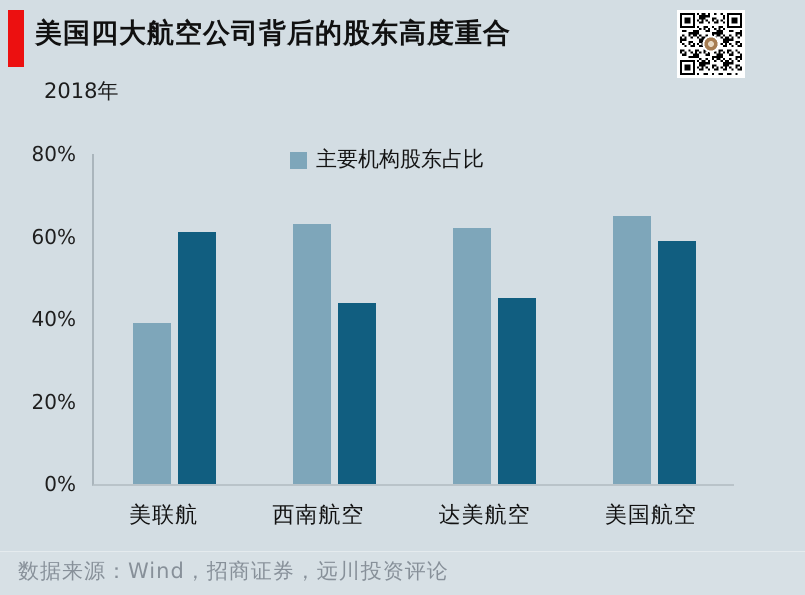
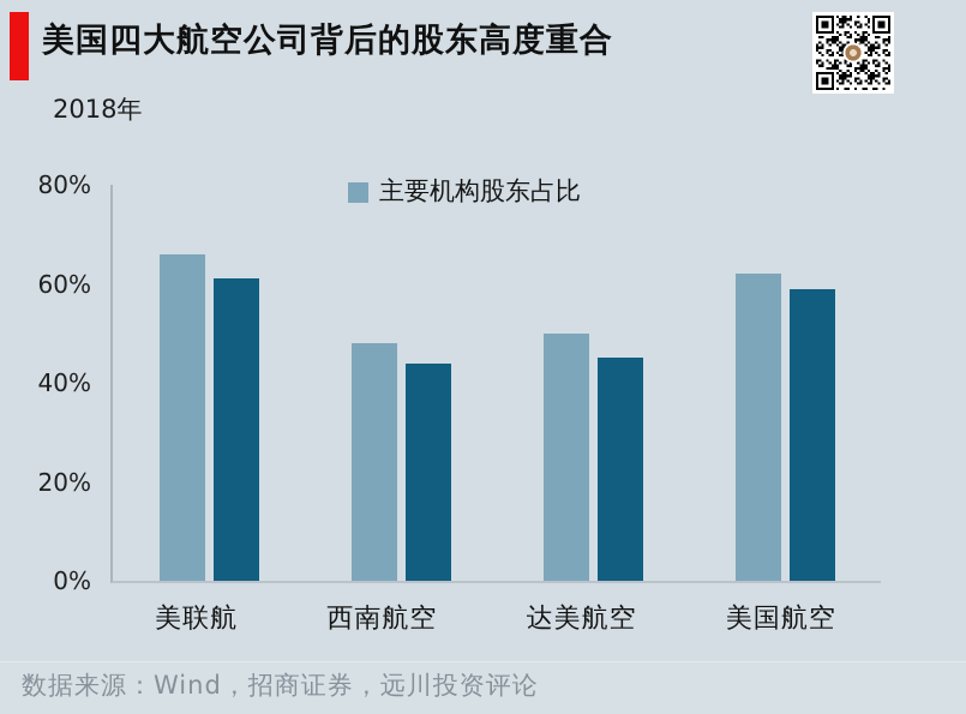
主要机构股东占比/美联航: 39% -> 66%
主要机构股东占比/西南航空: 63% -> 48%
主要机构股东占比/达美航空: 62% -> 50%
主要机构股东占比/美国航空: 65% -> 62%
